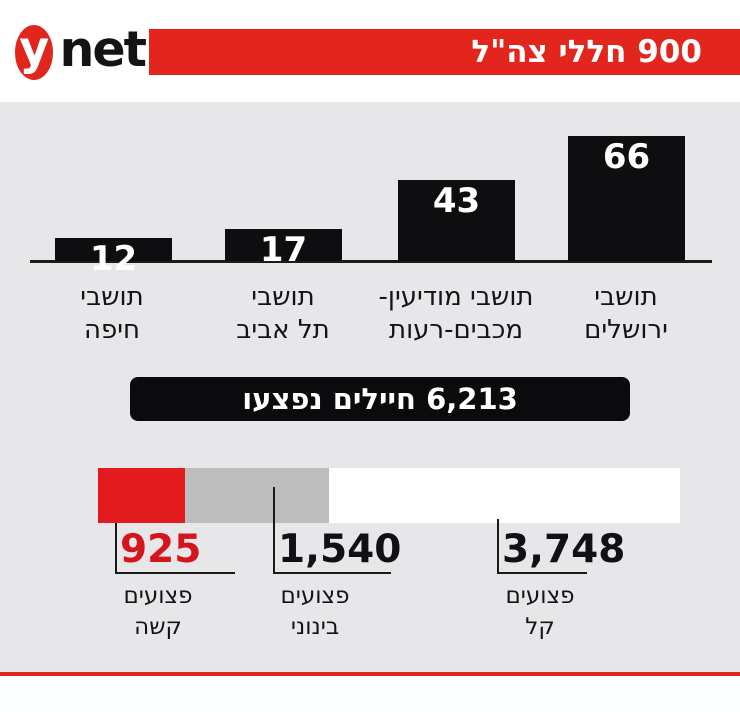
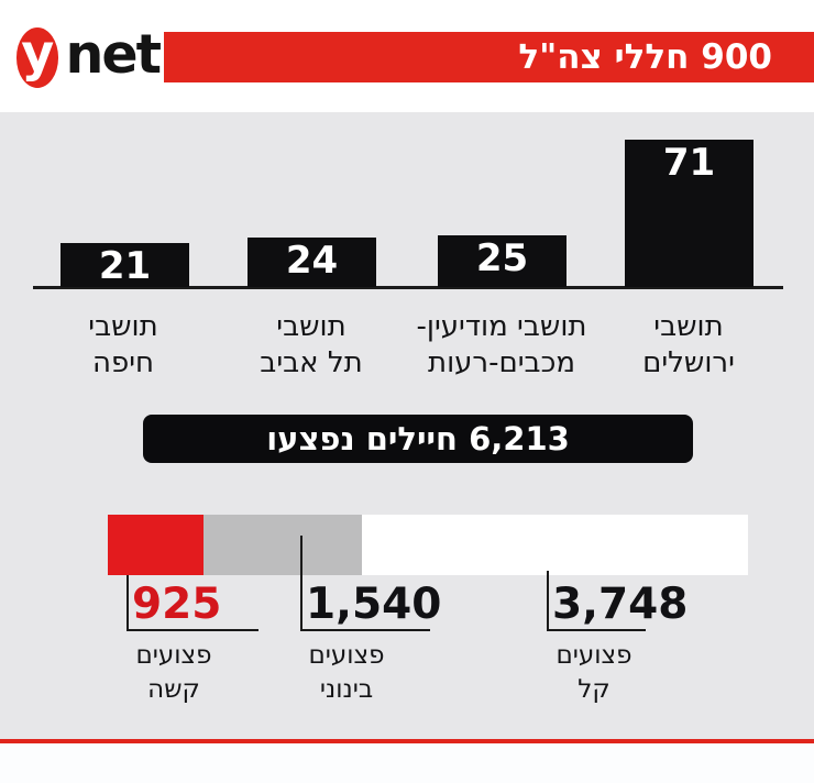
900 חללי צה"ל/תושבי חיפה: 12 -> 21
900 חללי צה"ל/תושבי תל אביב: 17 -> 24
900 חללי צה"ל/תושבי מודיעין-מכבים-רעות: 43 -> 25
900 חללי צה"ל/תושבי ירושלים: 66 -> 71
